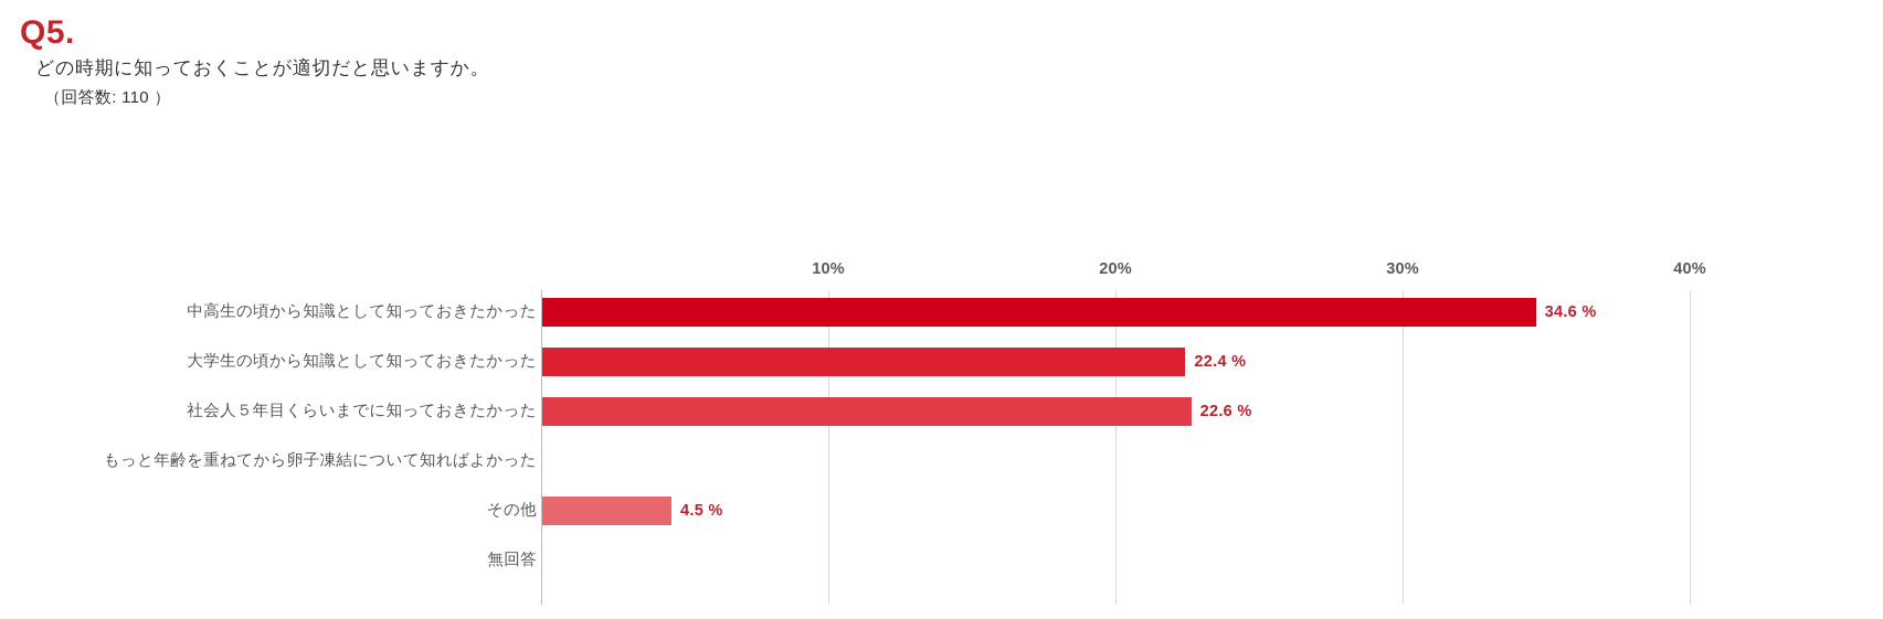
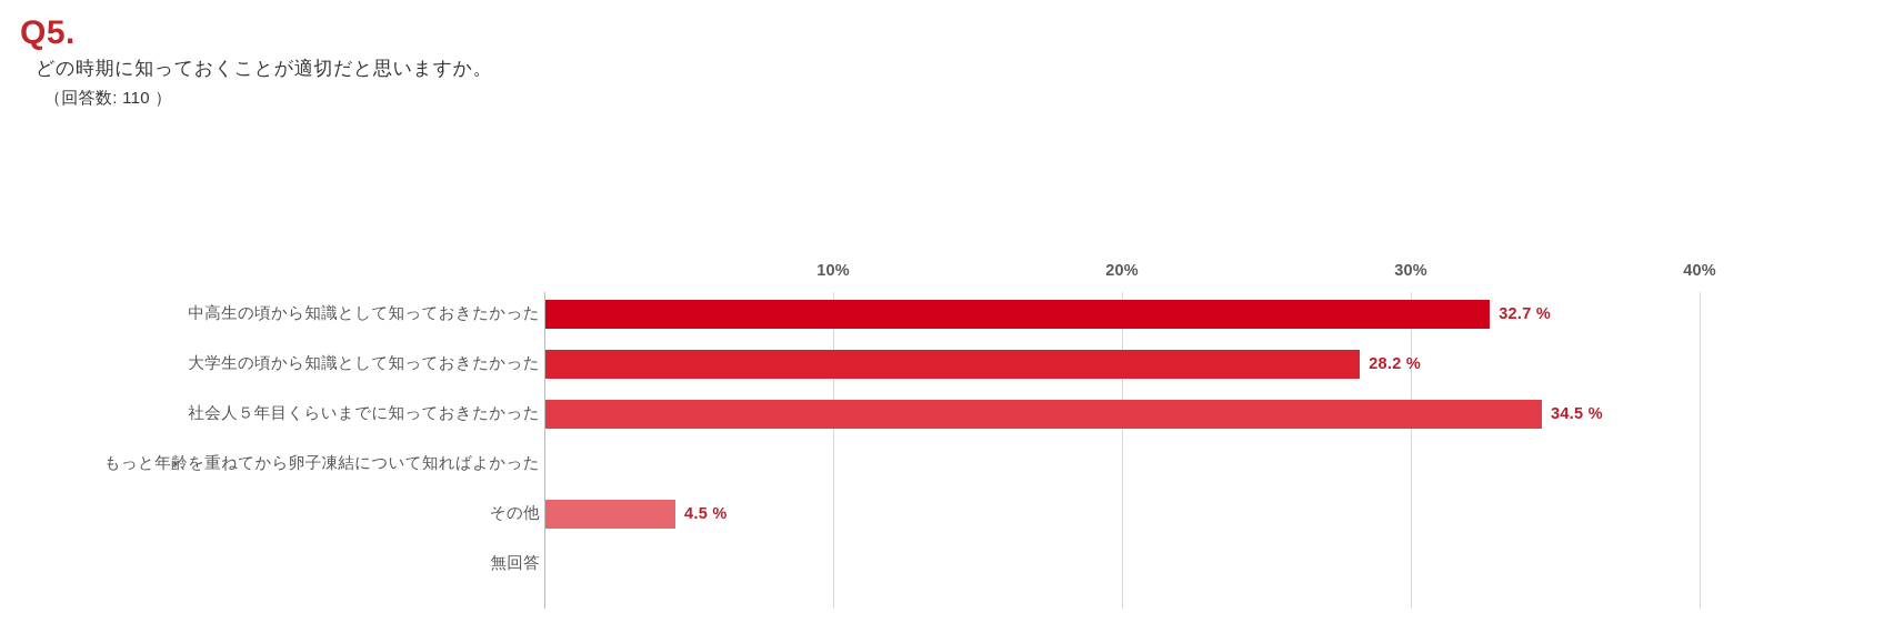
中高生の頃から知識として知っておきたかった: 34.6 -> 32.7
大学生の頃から知識として知っておきたかった: 22.4 -> 28.2
社会人５年目くらいまでに知っておきたかった: 22.6 -> 34.5
